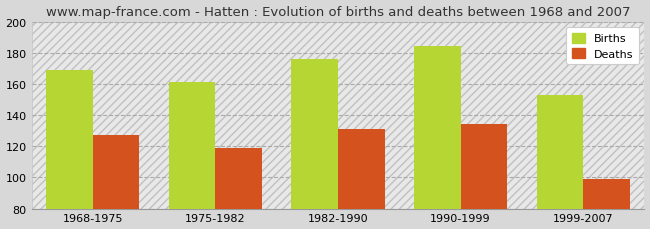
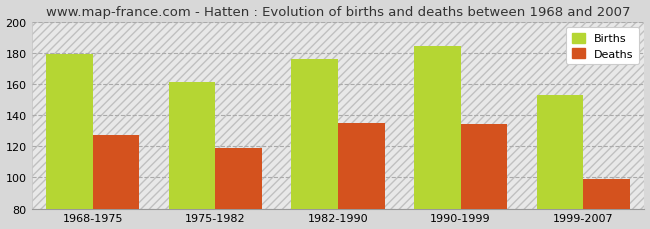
Births/1968-1975: 169 -> 179
Deaths/1982-1990: 131 -> 135
